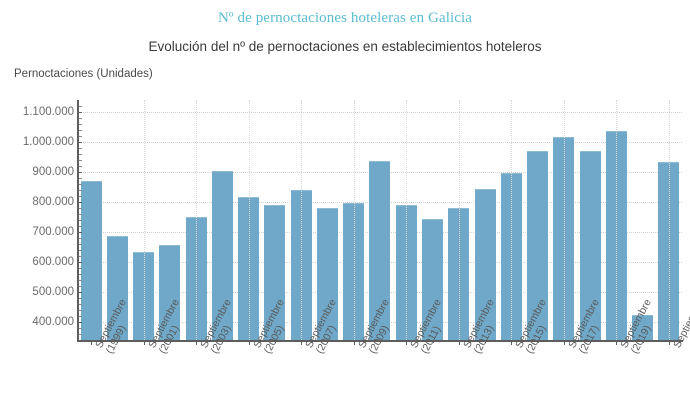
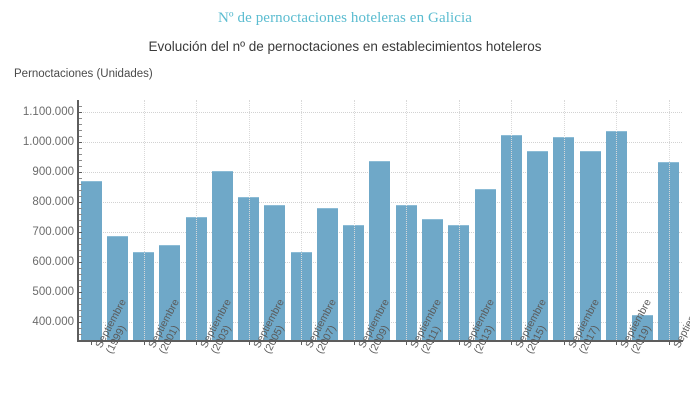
Septiembre (2007): 840000 -> 630000
Septiembre (2009): 790000 -> 720000
Septiembre (2013): 780000 -> 720000
Septiembre (2015): 900000 -> 1020000
